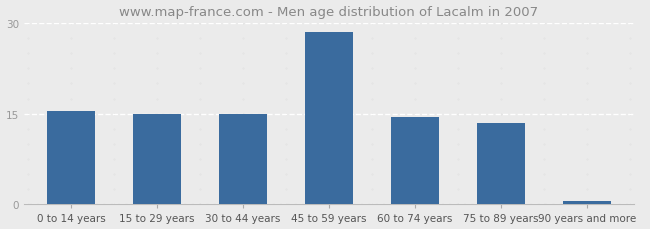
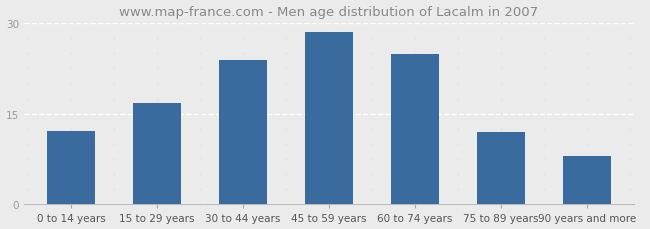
0 to 14 years: 15.5 -> 12.2
15 to 29 years: 15.0 -> 16.8
30 to 44 years: 15.0 -> 23.8
60 to 74 years: 14.5 -> 24.8
75 to 89 years: 13.5 -> 12.0
90 years and more: 0.5 -> 8.0
